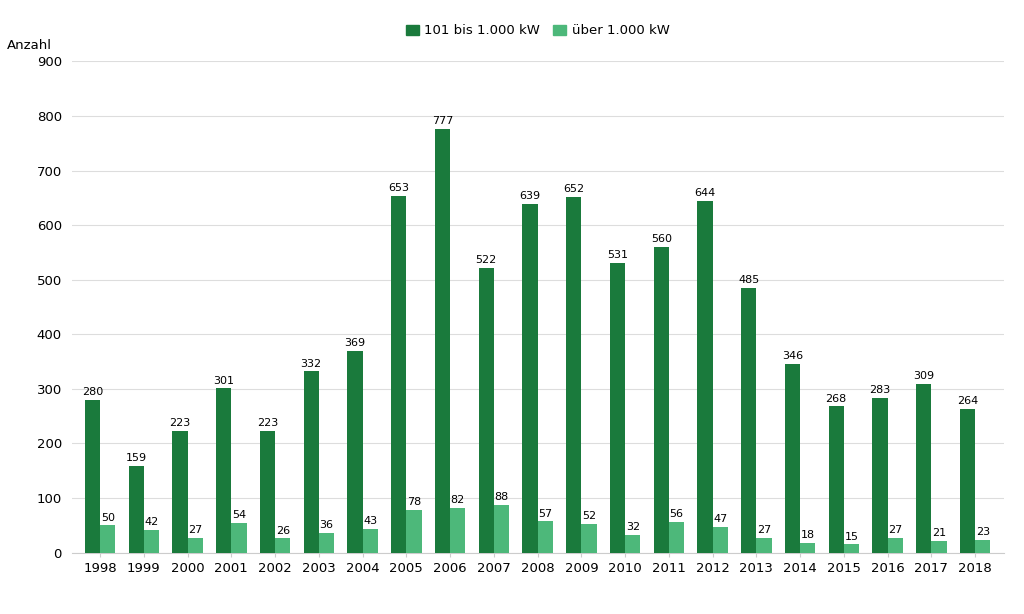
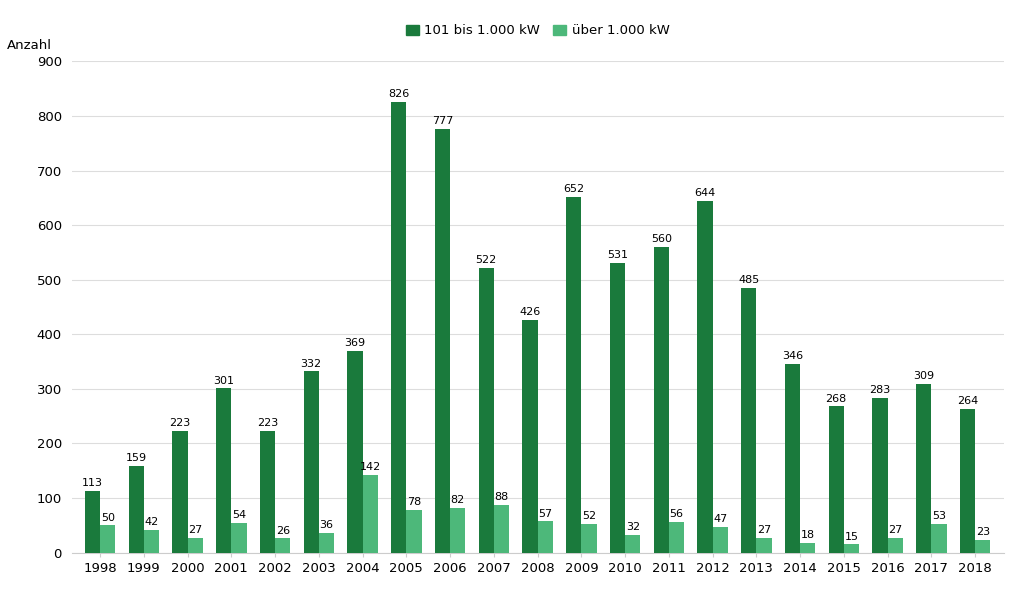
101 bis 1.000 kW/1998: 280 -> 113
über 1.000 kW/2004: 43 -> 142
101 bis 1.000 kW/2005: 653 -> 826
101 bis 1.000 kW/2008: 639 -> 426
über 1.000 kW/2017: 21 -> 53
